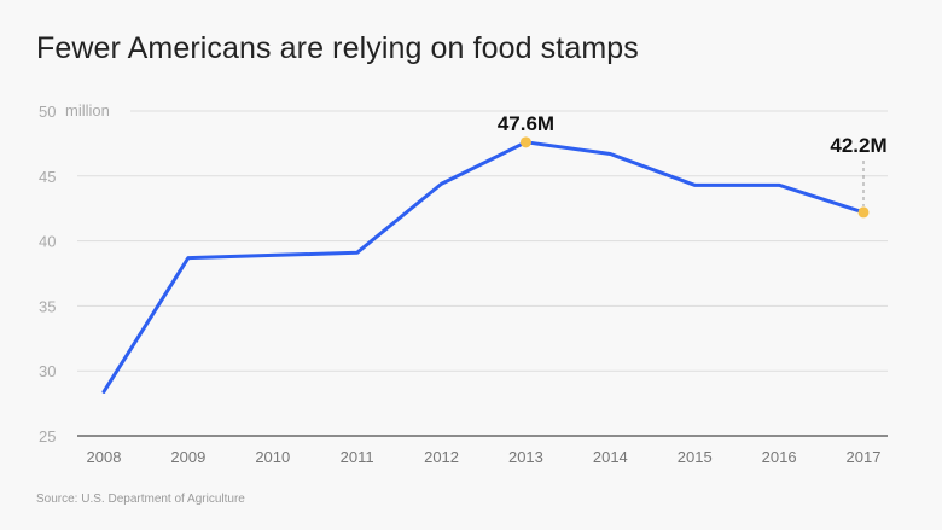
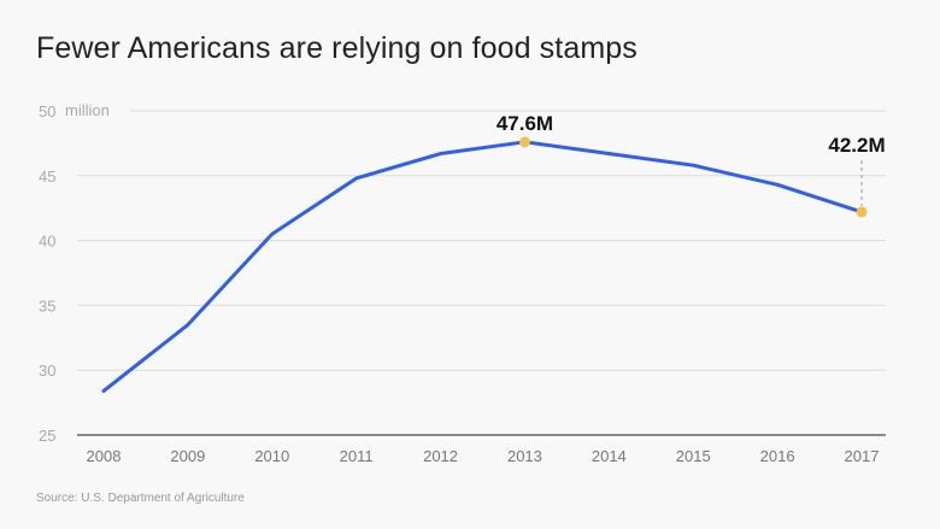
2009: 38.7 -> 33.5
2010: 38.9 -> 40.5
2011: 39.1 -> 44.8
2012: 44.4 -> 46.7
2015: 44.3 -> 45.8
